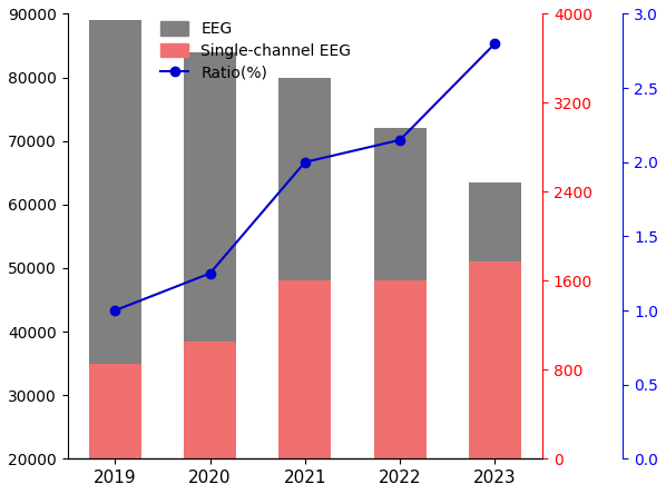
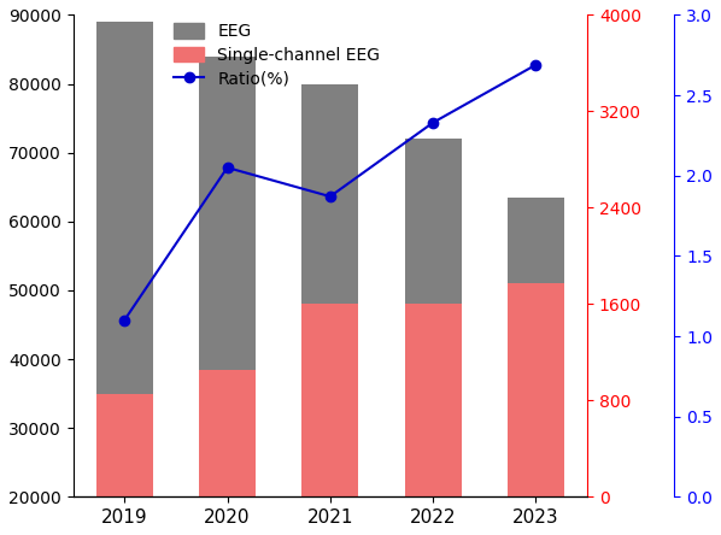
Ratio(%)/2019: 1.00 -> 1.10
Ratio(%)/2020: 1.25 -> 2.05
Ratio(%)/2021: 2.00 -> 1.87
Ratio(%)/2022: 2.15 -> 2.33
Ratio(%)/2023: 2.80 -> 2.69
